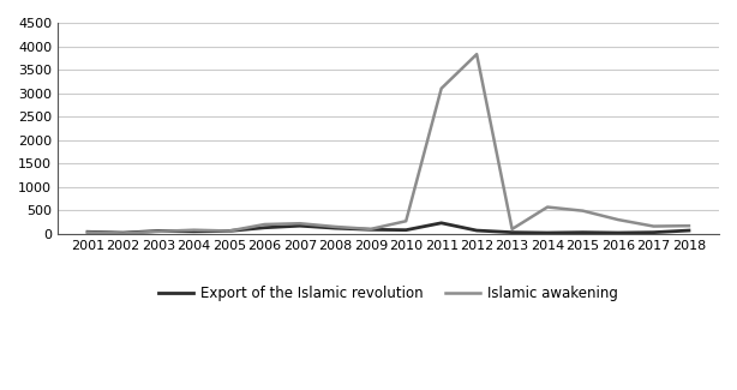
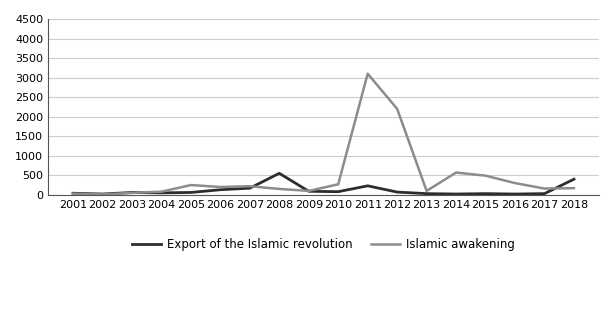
Islamic awakening/2005: 60 -> 250
Export of the Islamic revolution/2008: 120 -> 550
Islamic awakening/2012: 3830 -> 2200
Export of the Islamic revolution/2018: 70 -> 400
